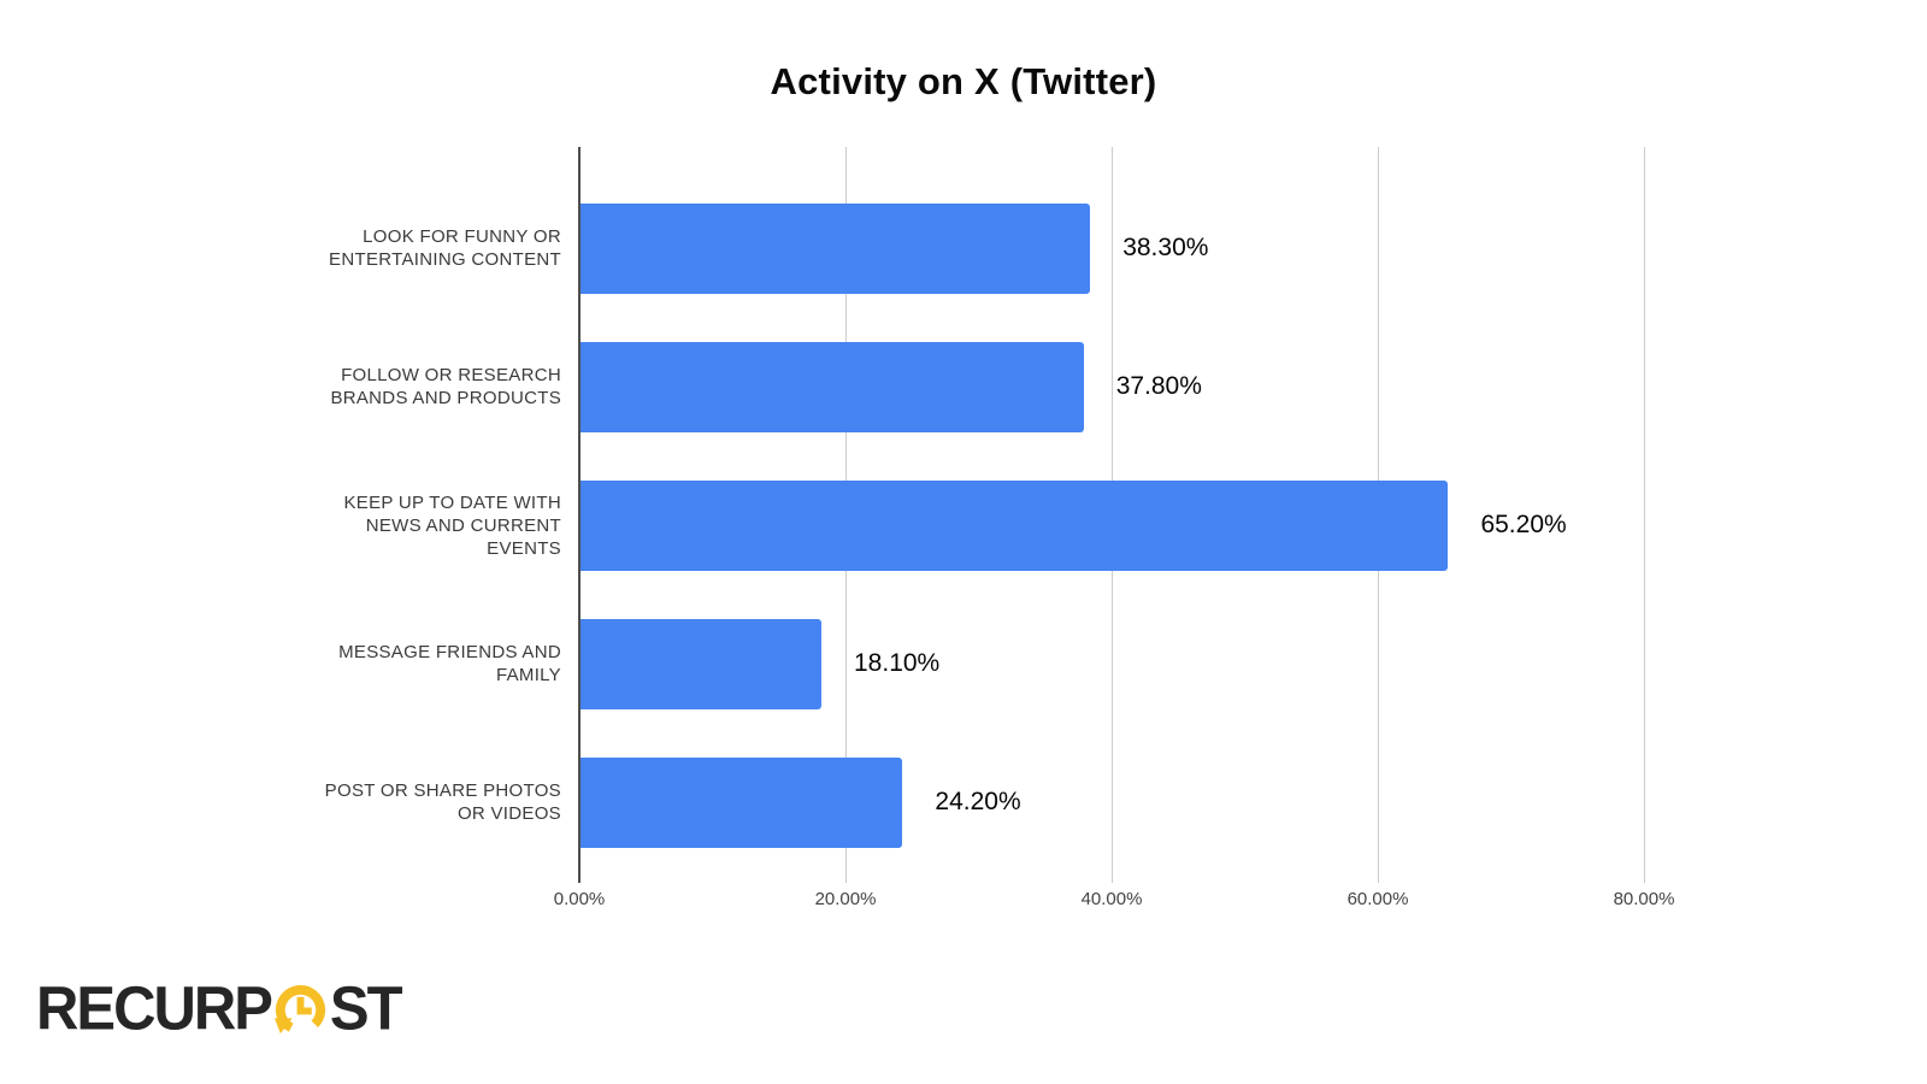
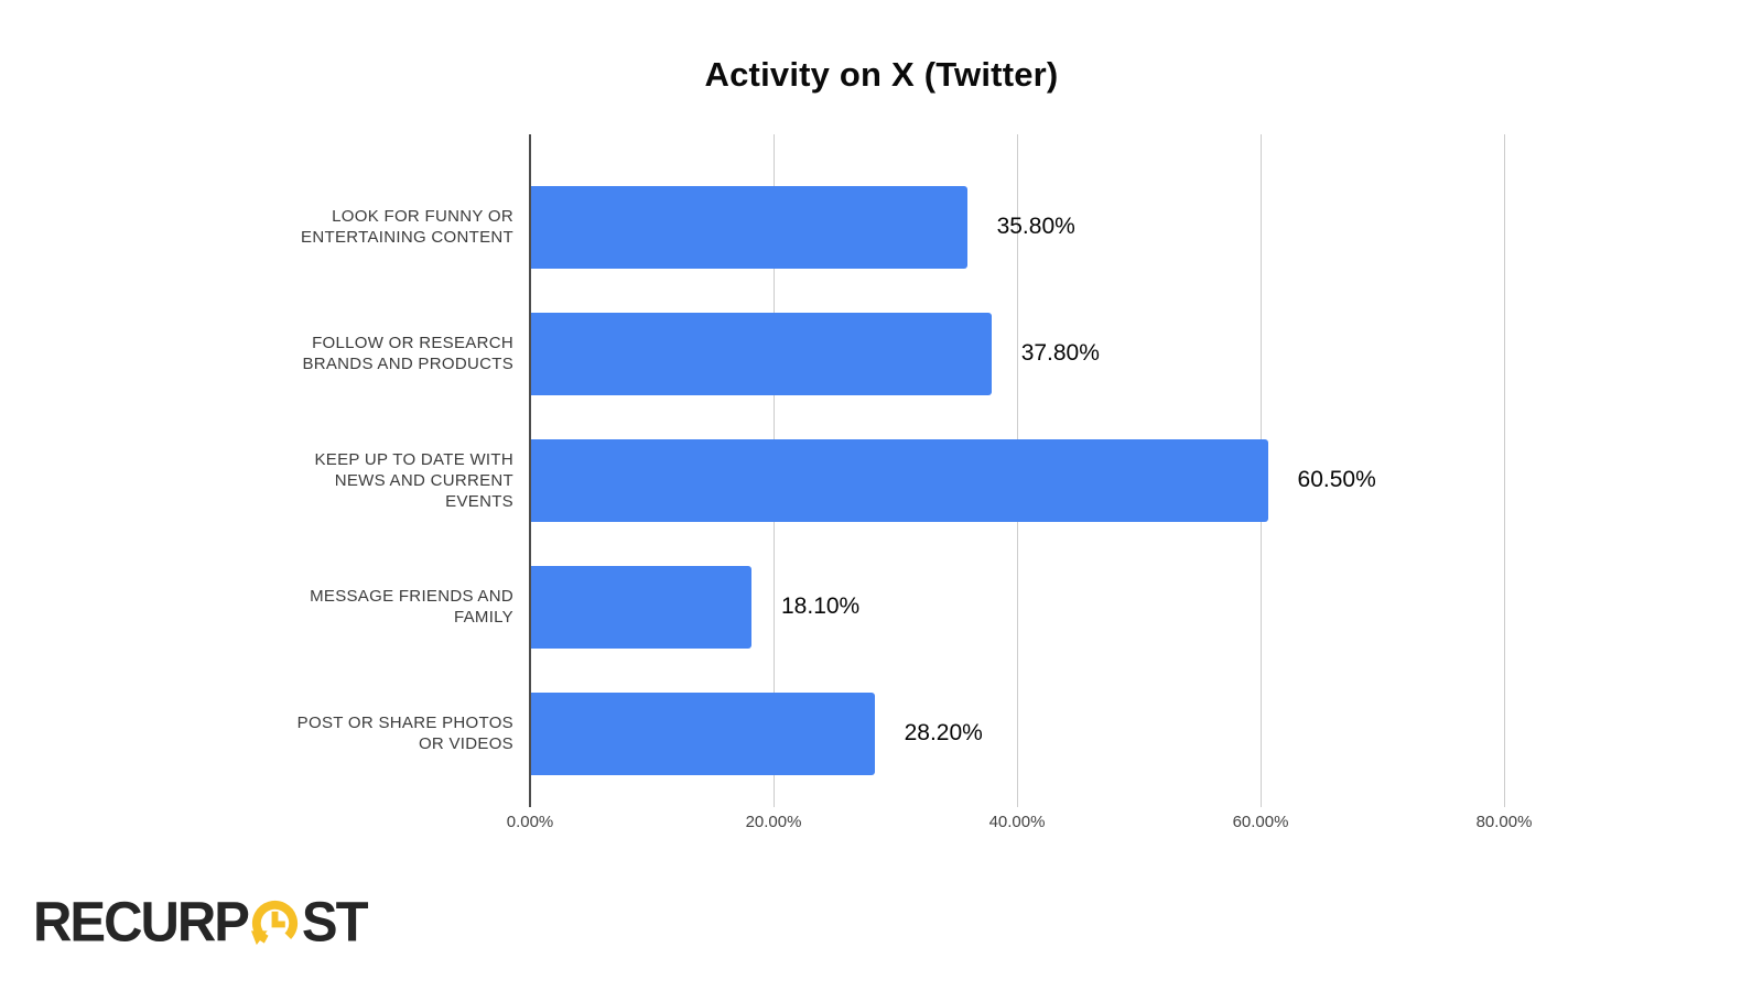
LOOK FOR FUNNY OR ENTERTAINING CONTENT: 38.30% -> 35.80%
KEEP UP TO DATE WITH NEWS AND CURRENT EVENTS: 65.20% -> 60.50%
POST OR SHARE PHOTOS OR VIDEOS: 24.20% -> 28.20%
